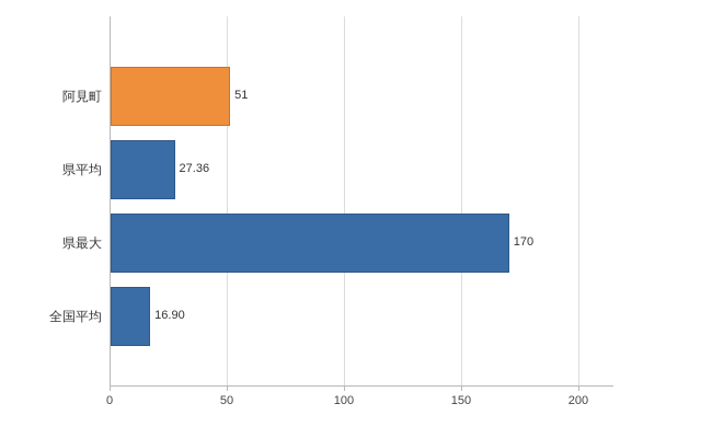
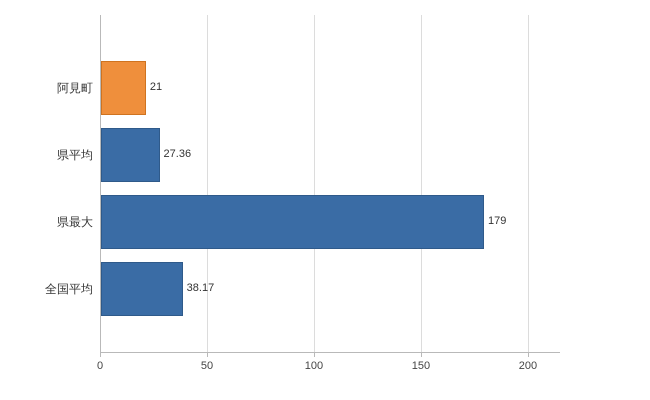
阿見町: 51 -> 21
県最大: 170 -> 179
全国平均: 16.90 -> 38.17
